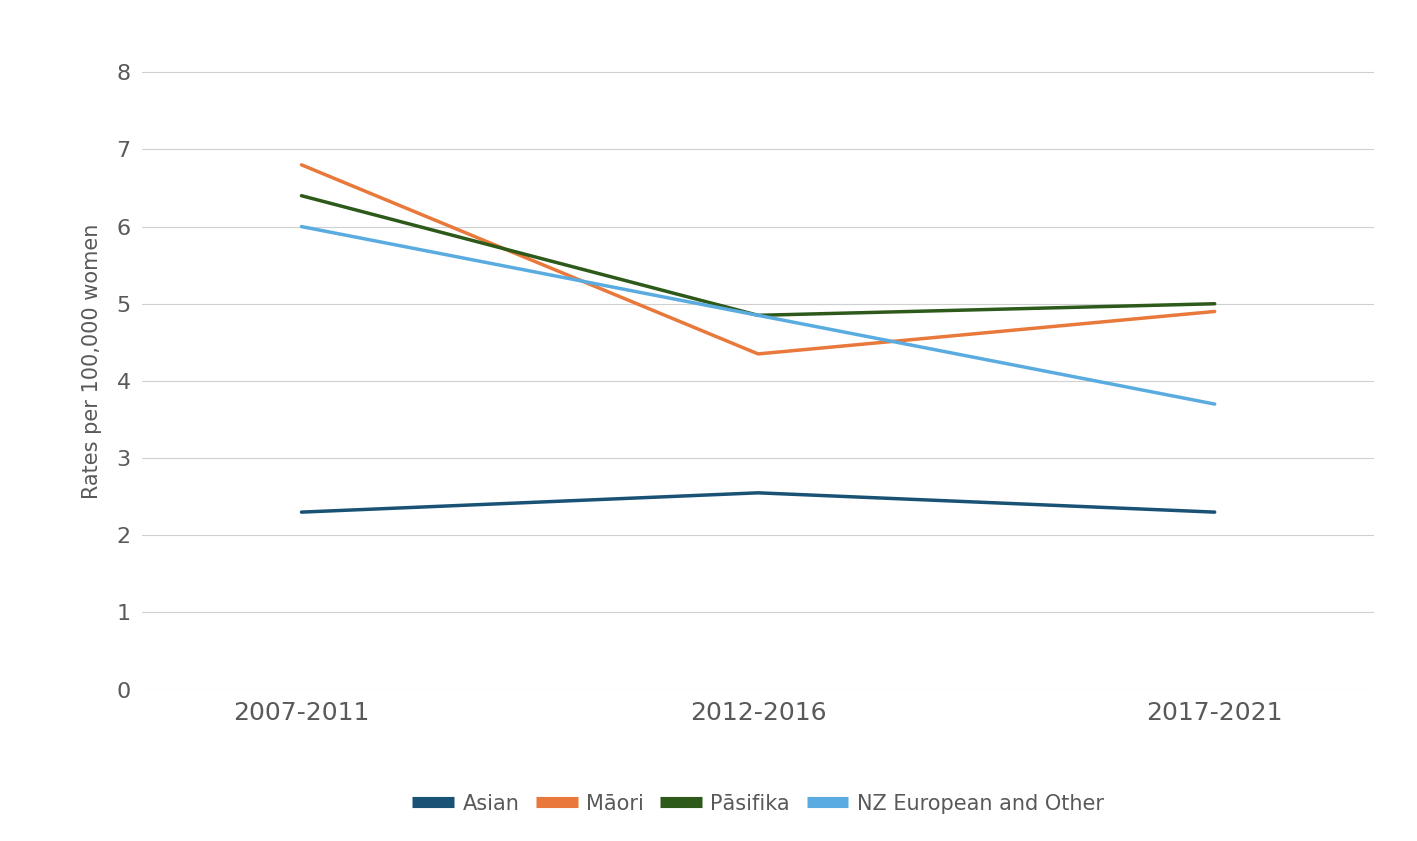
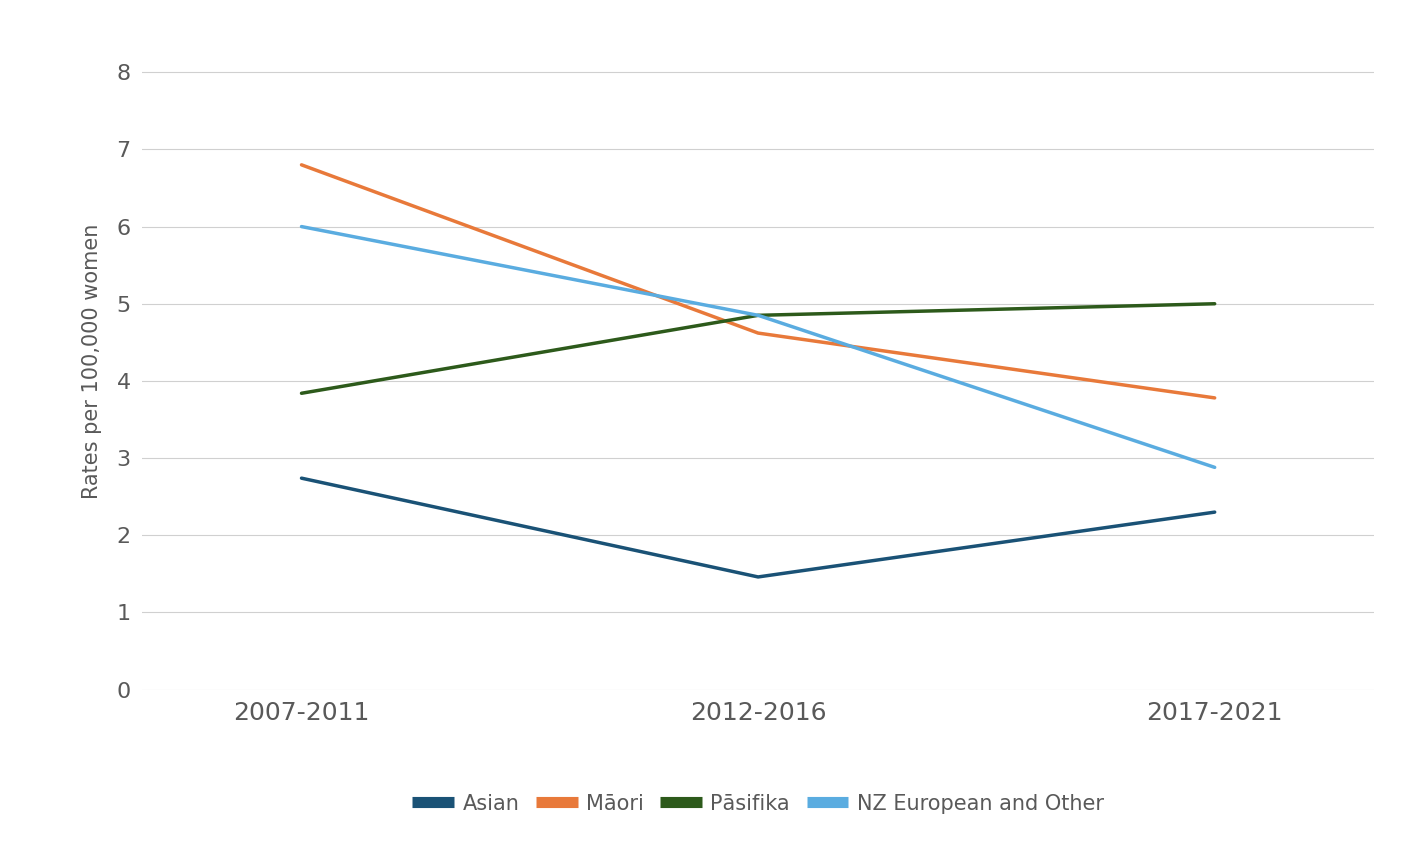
Asian/2007-2011: 2.30 -> 2.74
Pāsifika/2007-2011: 6.40 -> 3.84
Asian/2012-2016: 2.55 -> 1.46
Māori/2012-2016: 4.35 -> 4.62
Māori/2017-2021: 4.90 -> 3.78
NZ European and Other/2017-2021: 3.70 -> 2.88
